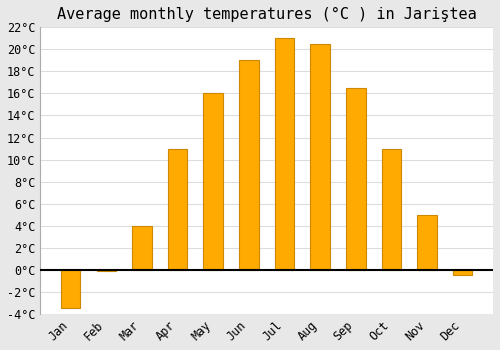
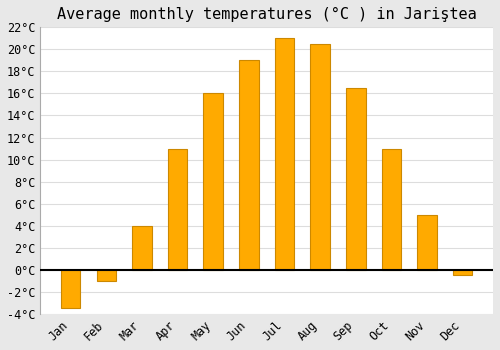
Feb: -0.1°C -> -1.0°C
